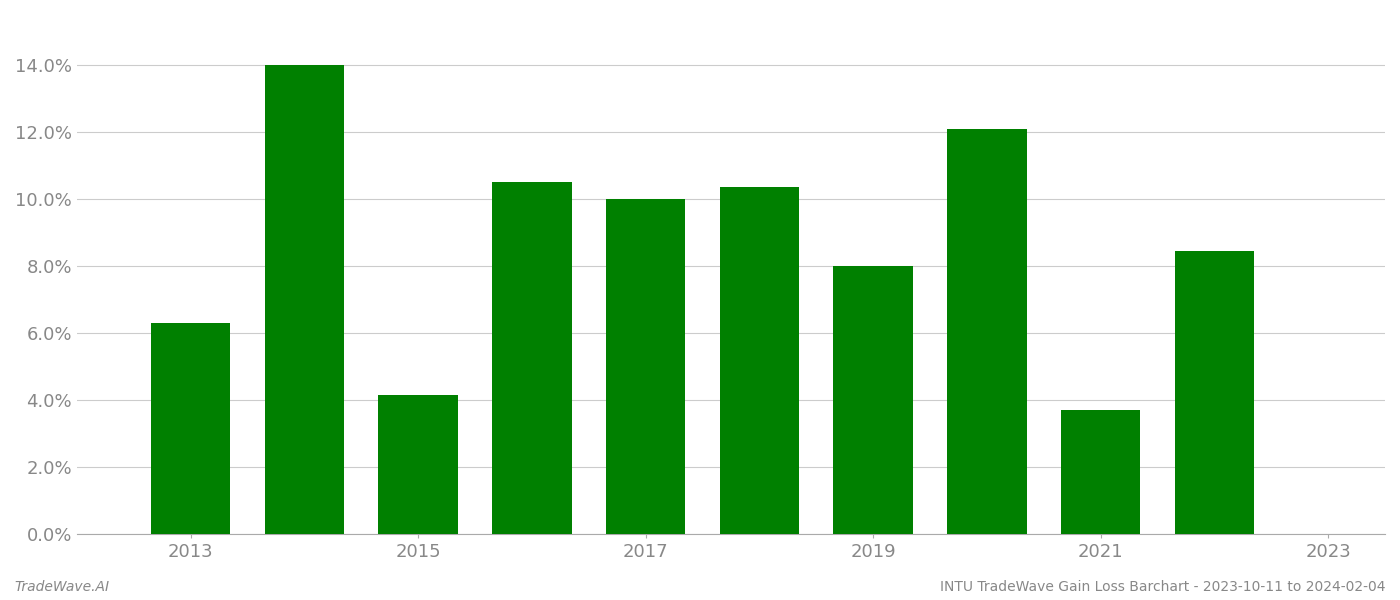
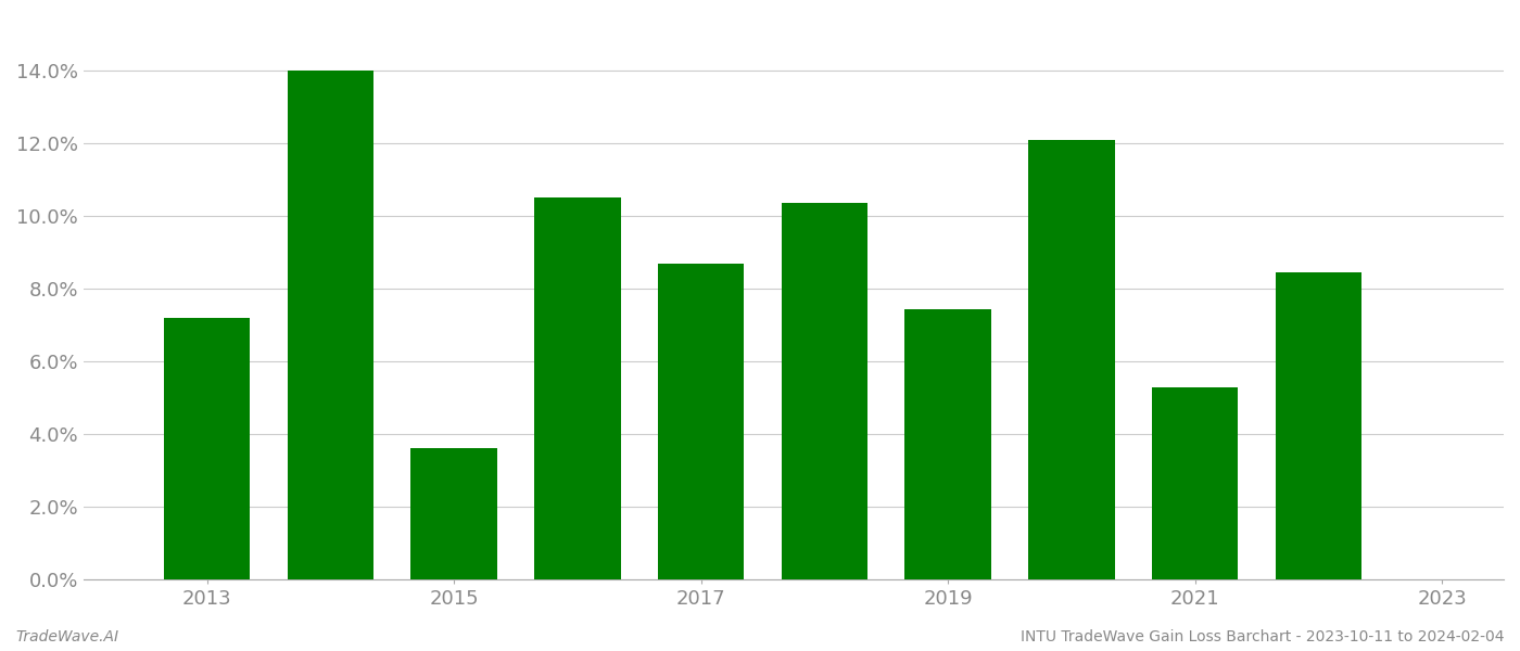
2013: 6.30% -> 7.20%
2015: 4.15% -> 3.60%
2017: 10.00% -> 8.70%
2019: 8.00% -> 7.45%
2021: 3.70% -> 5.30%
